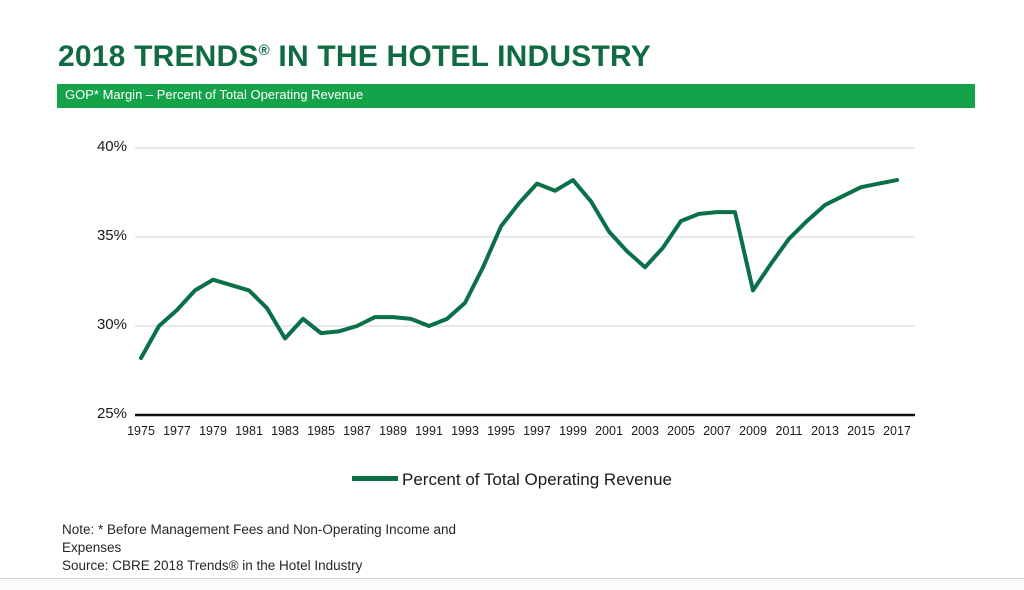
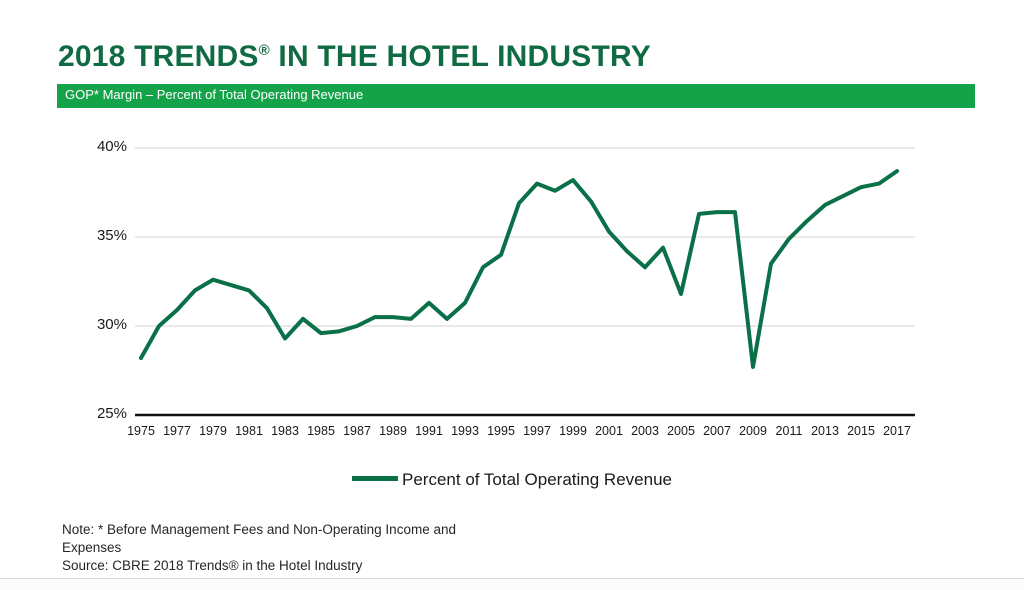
1991: 30.0% -> 31.3%
1995: 35.6% -> 34.0%
2005: 35.9% -> 31.8%
2009: 32.0% -> 27.7%
2017: 38.2% -> 38.7%
